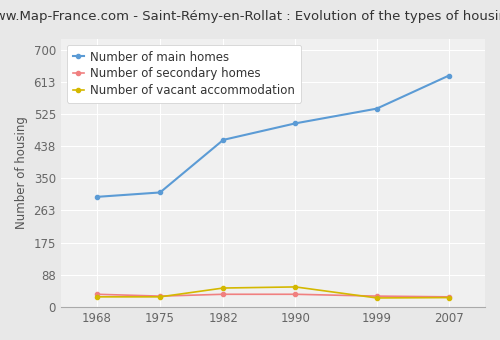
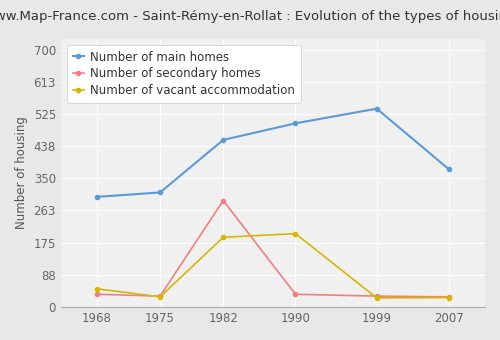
Number of vacant accommodation/1968: 28 -> 50
Number of secondary homes/1982: 35 -> 290
Number of vacant accommodation/1982: 52 -> 190
Number of vacant accommodation/1990: 55 -> 200
Number of main homes/2007: 630 -> 375
